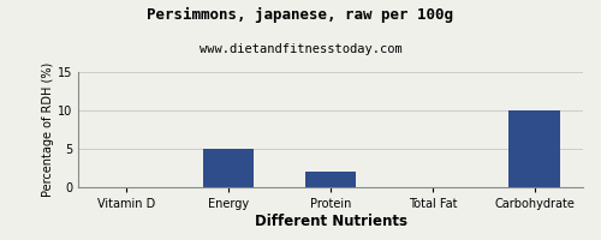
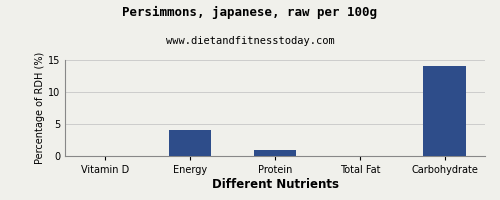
Energy: 5 -> 4
Protein: 2 -> 1
Carbohydrate: 10 -> 14
